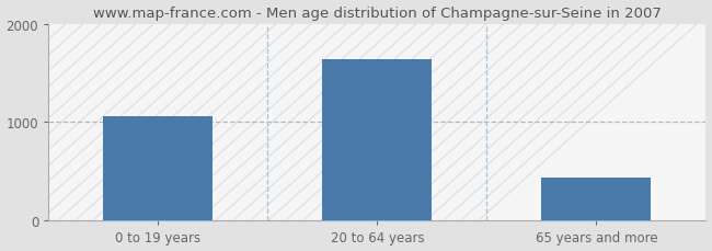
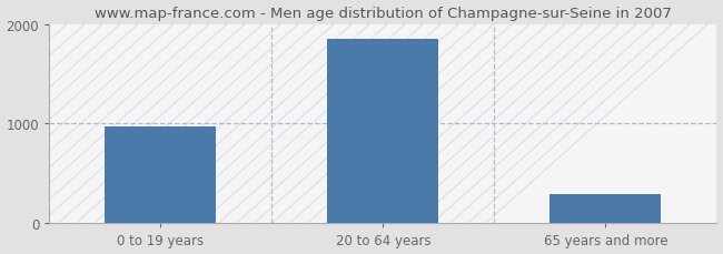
0 to 19 years: 1060 -> 980
20 to 64 years: 1640 -> 1850
65 years and more: 440 -> 290
